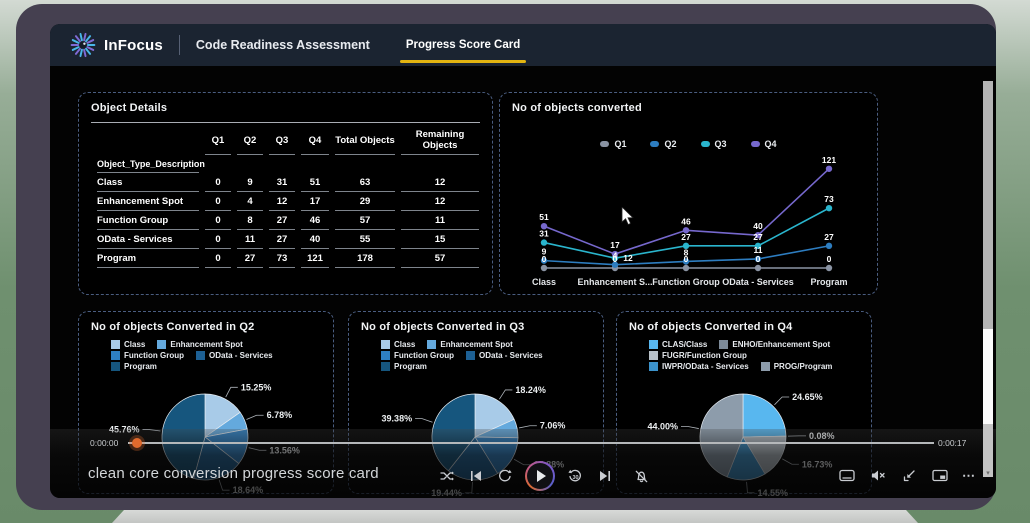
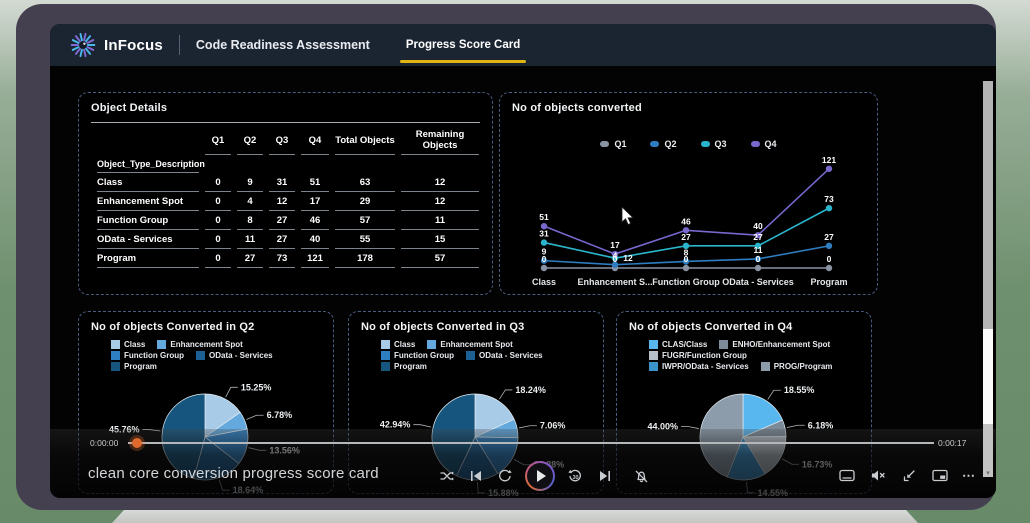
No of objects Converted in Q3/OData - Services: 19.44% -> 15.88%
No of objects Converted in Q3/Program: 39.38% -> 42.94%
No of objects Converted in Q4/CLAS/Class: 24.65% -> 18.55%
No of objects Converted in Q4/ENHO/Enhancement Spot: 0.08% -> 6.18%
